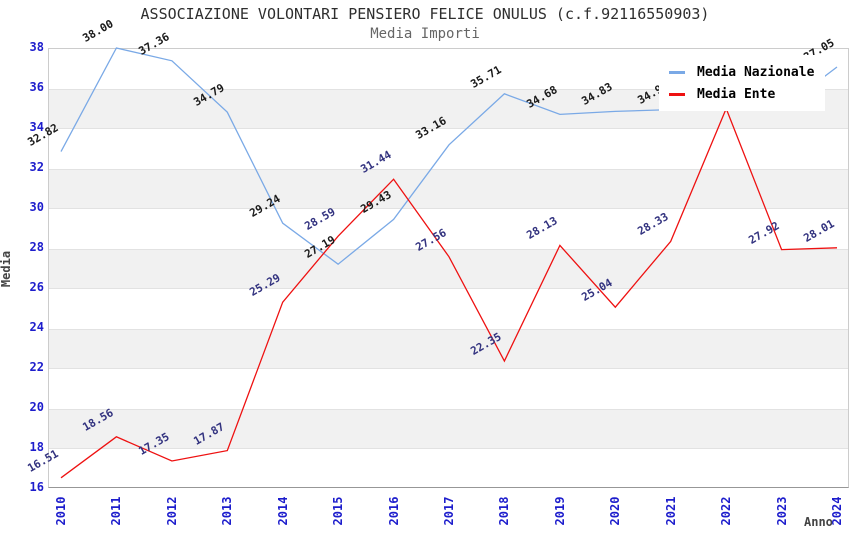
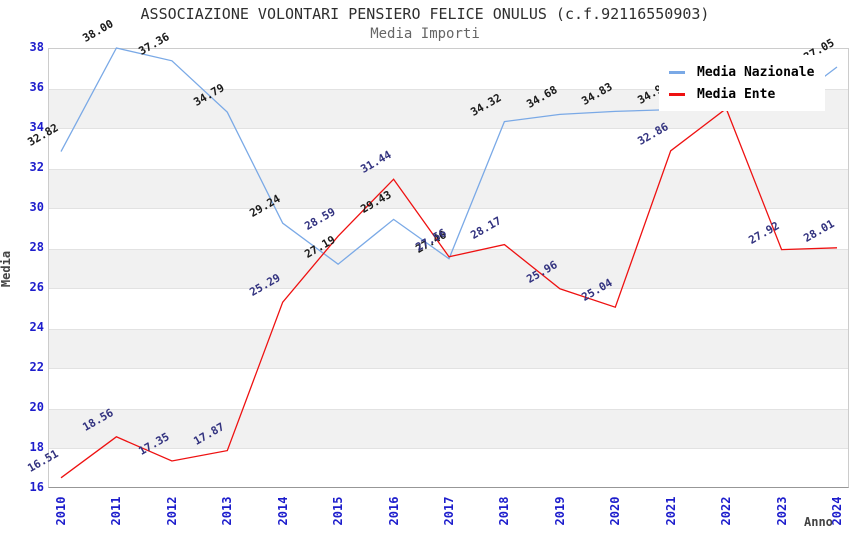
Media Nazionale/2017: 33.16 -> 27.46
Media Nazionale/2018: 35.71 -> 34.32
Media Ente/2018: 22.35 -> 28.17
Media Ente/2019: 28.13 -> 25.96
Media Ente/2021: 28.33 -> 32.86
